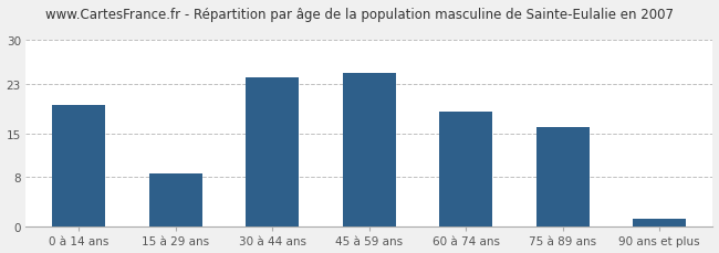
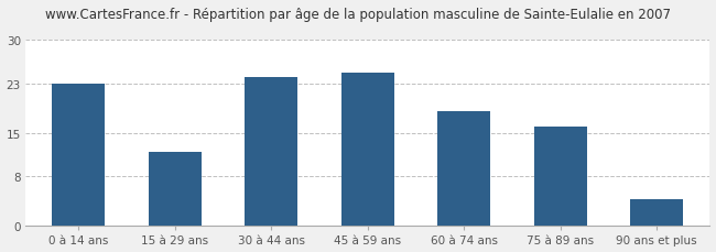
0 à 14 ans: 19.5 -> 23.0
15 à 29 ans: 8.5 -> 12.0
90 ans et plus: 1.2 -> 4.2
